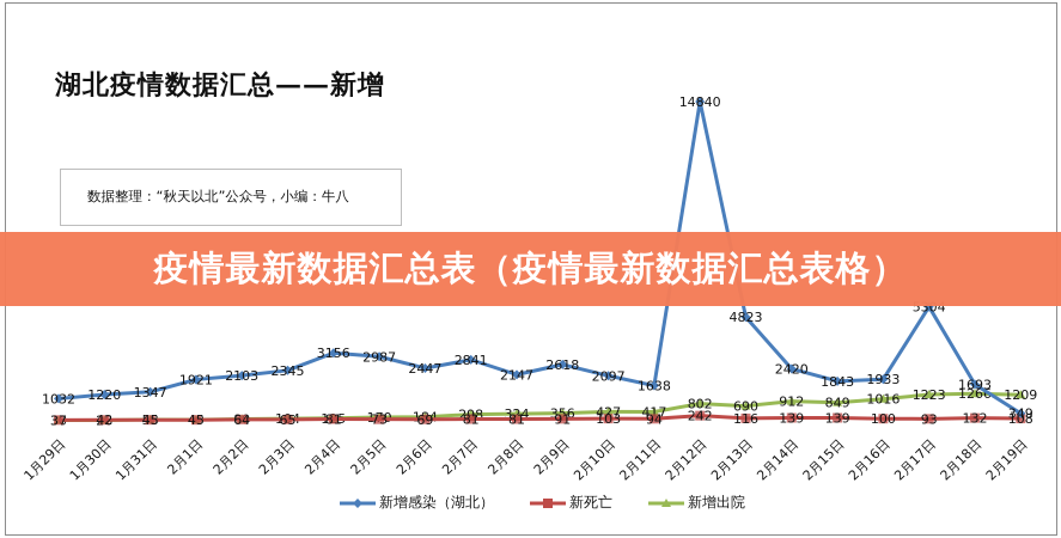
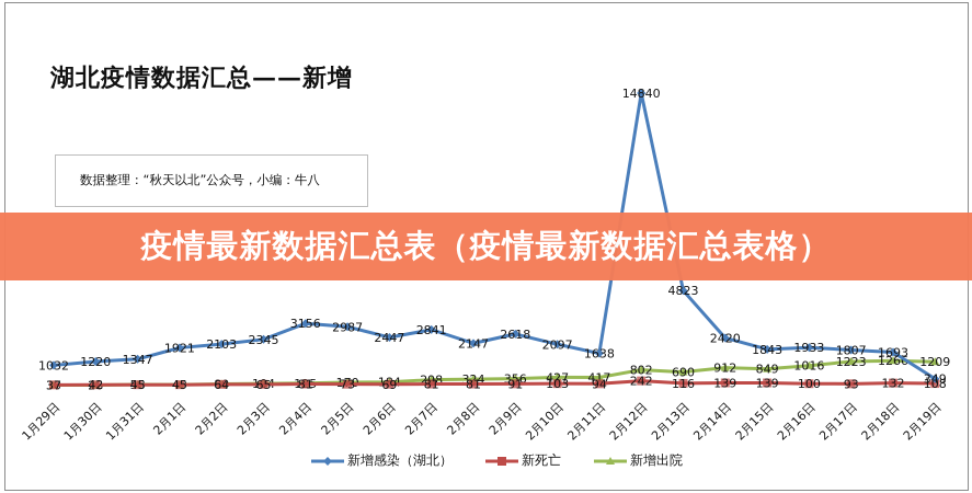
新增感染（湖北）/2月17日: 5304 -> 1807
